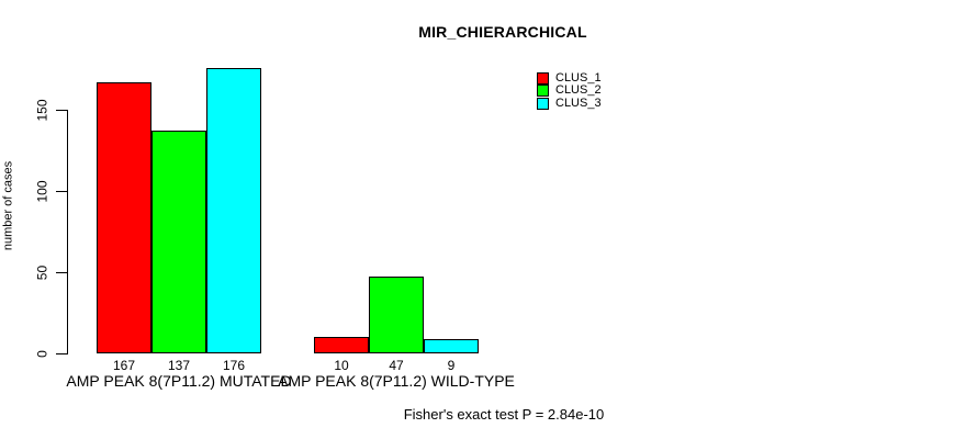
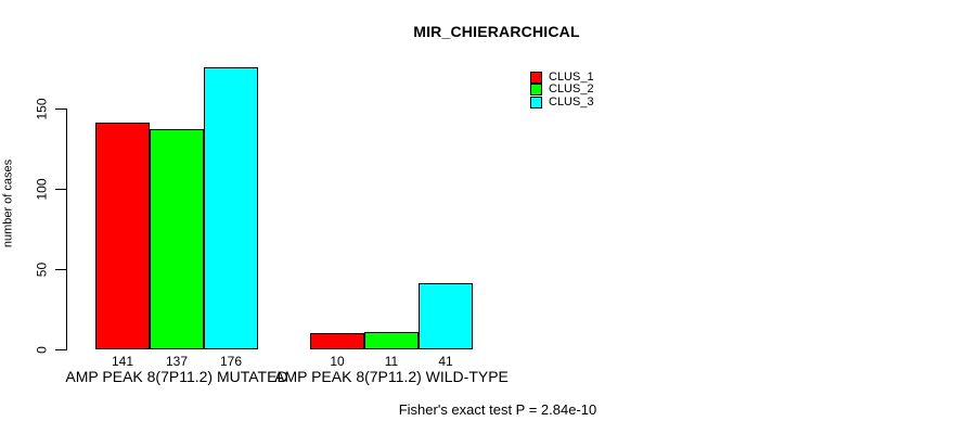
CLUS_1/AMP PEAK 8(7P11.2) MUTATED: 167 -> 141
CLUS_2/AMP PEAK 8(7P11.2) WILD-TYPE: 47 -> 11
CLUS_3/AMP PEAK 8(7P11.2) WILD-TYPE: 9 -> 41
